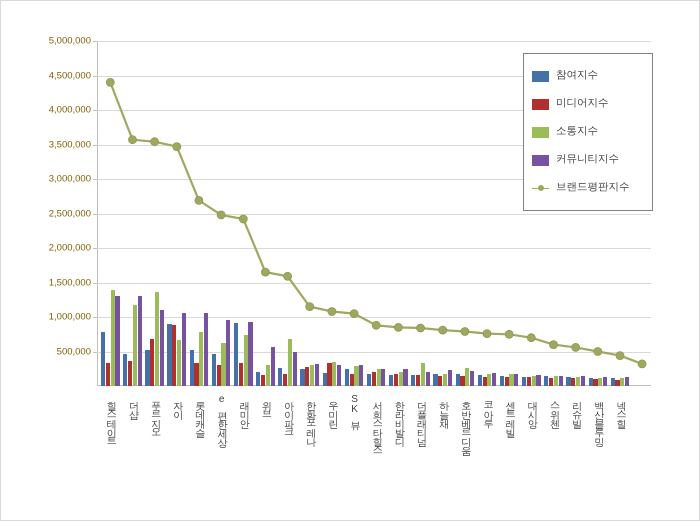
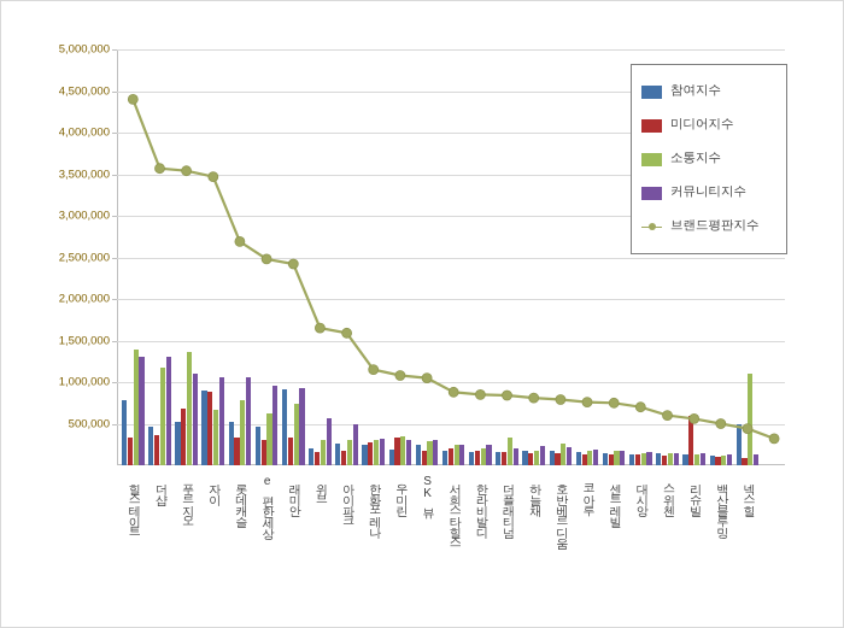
소통지수/아이파크: 700000 -> 300000
미디어지수/리슈빌: 100000 -> 600000
참여지수/넥스힐: 100000 -> 500000
소통지수/넥스힐: 100000 -> 1100000
